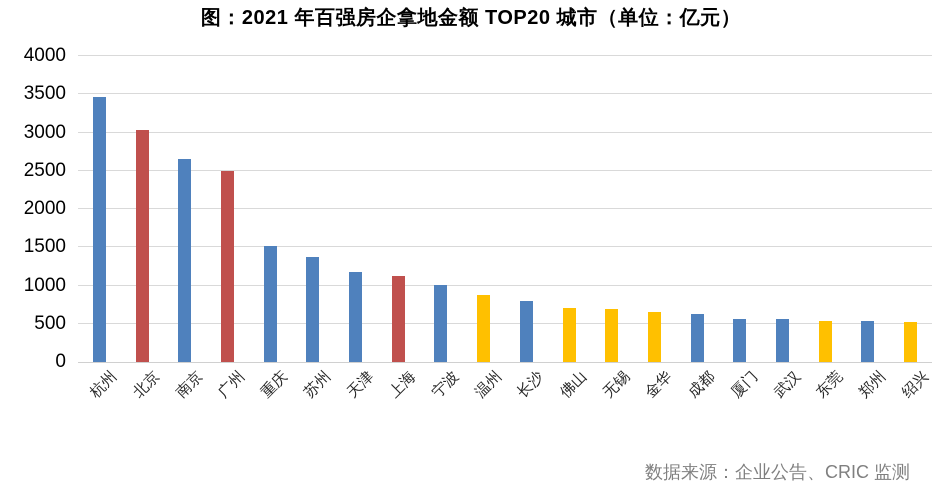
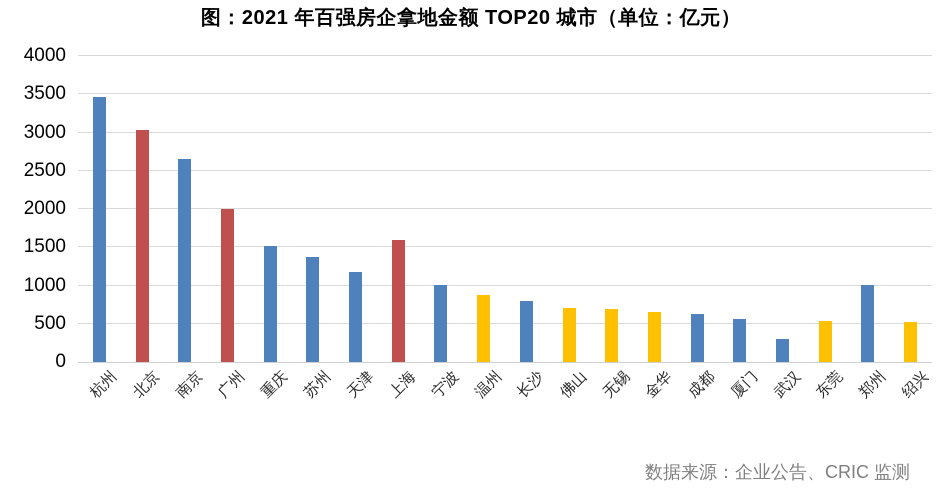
广州: 2500 -> 2000
上海: 1100 -> 1600
武汉: 600 -> 300
郑州: 500 -> 1000
